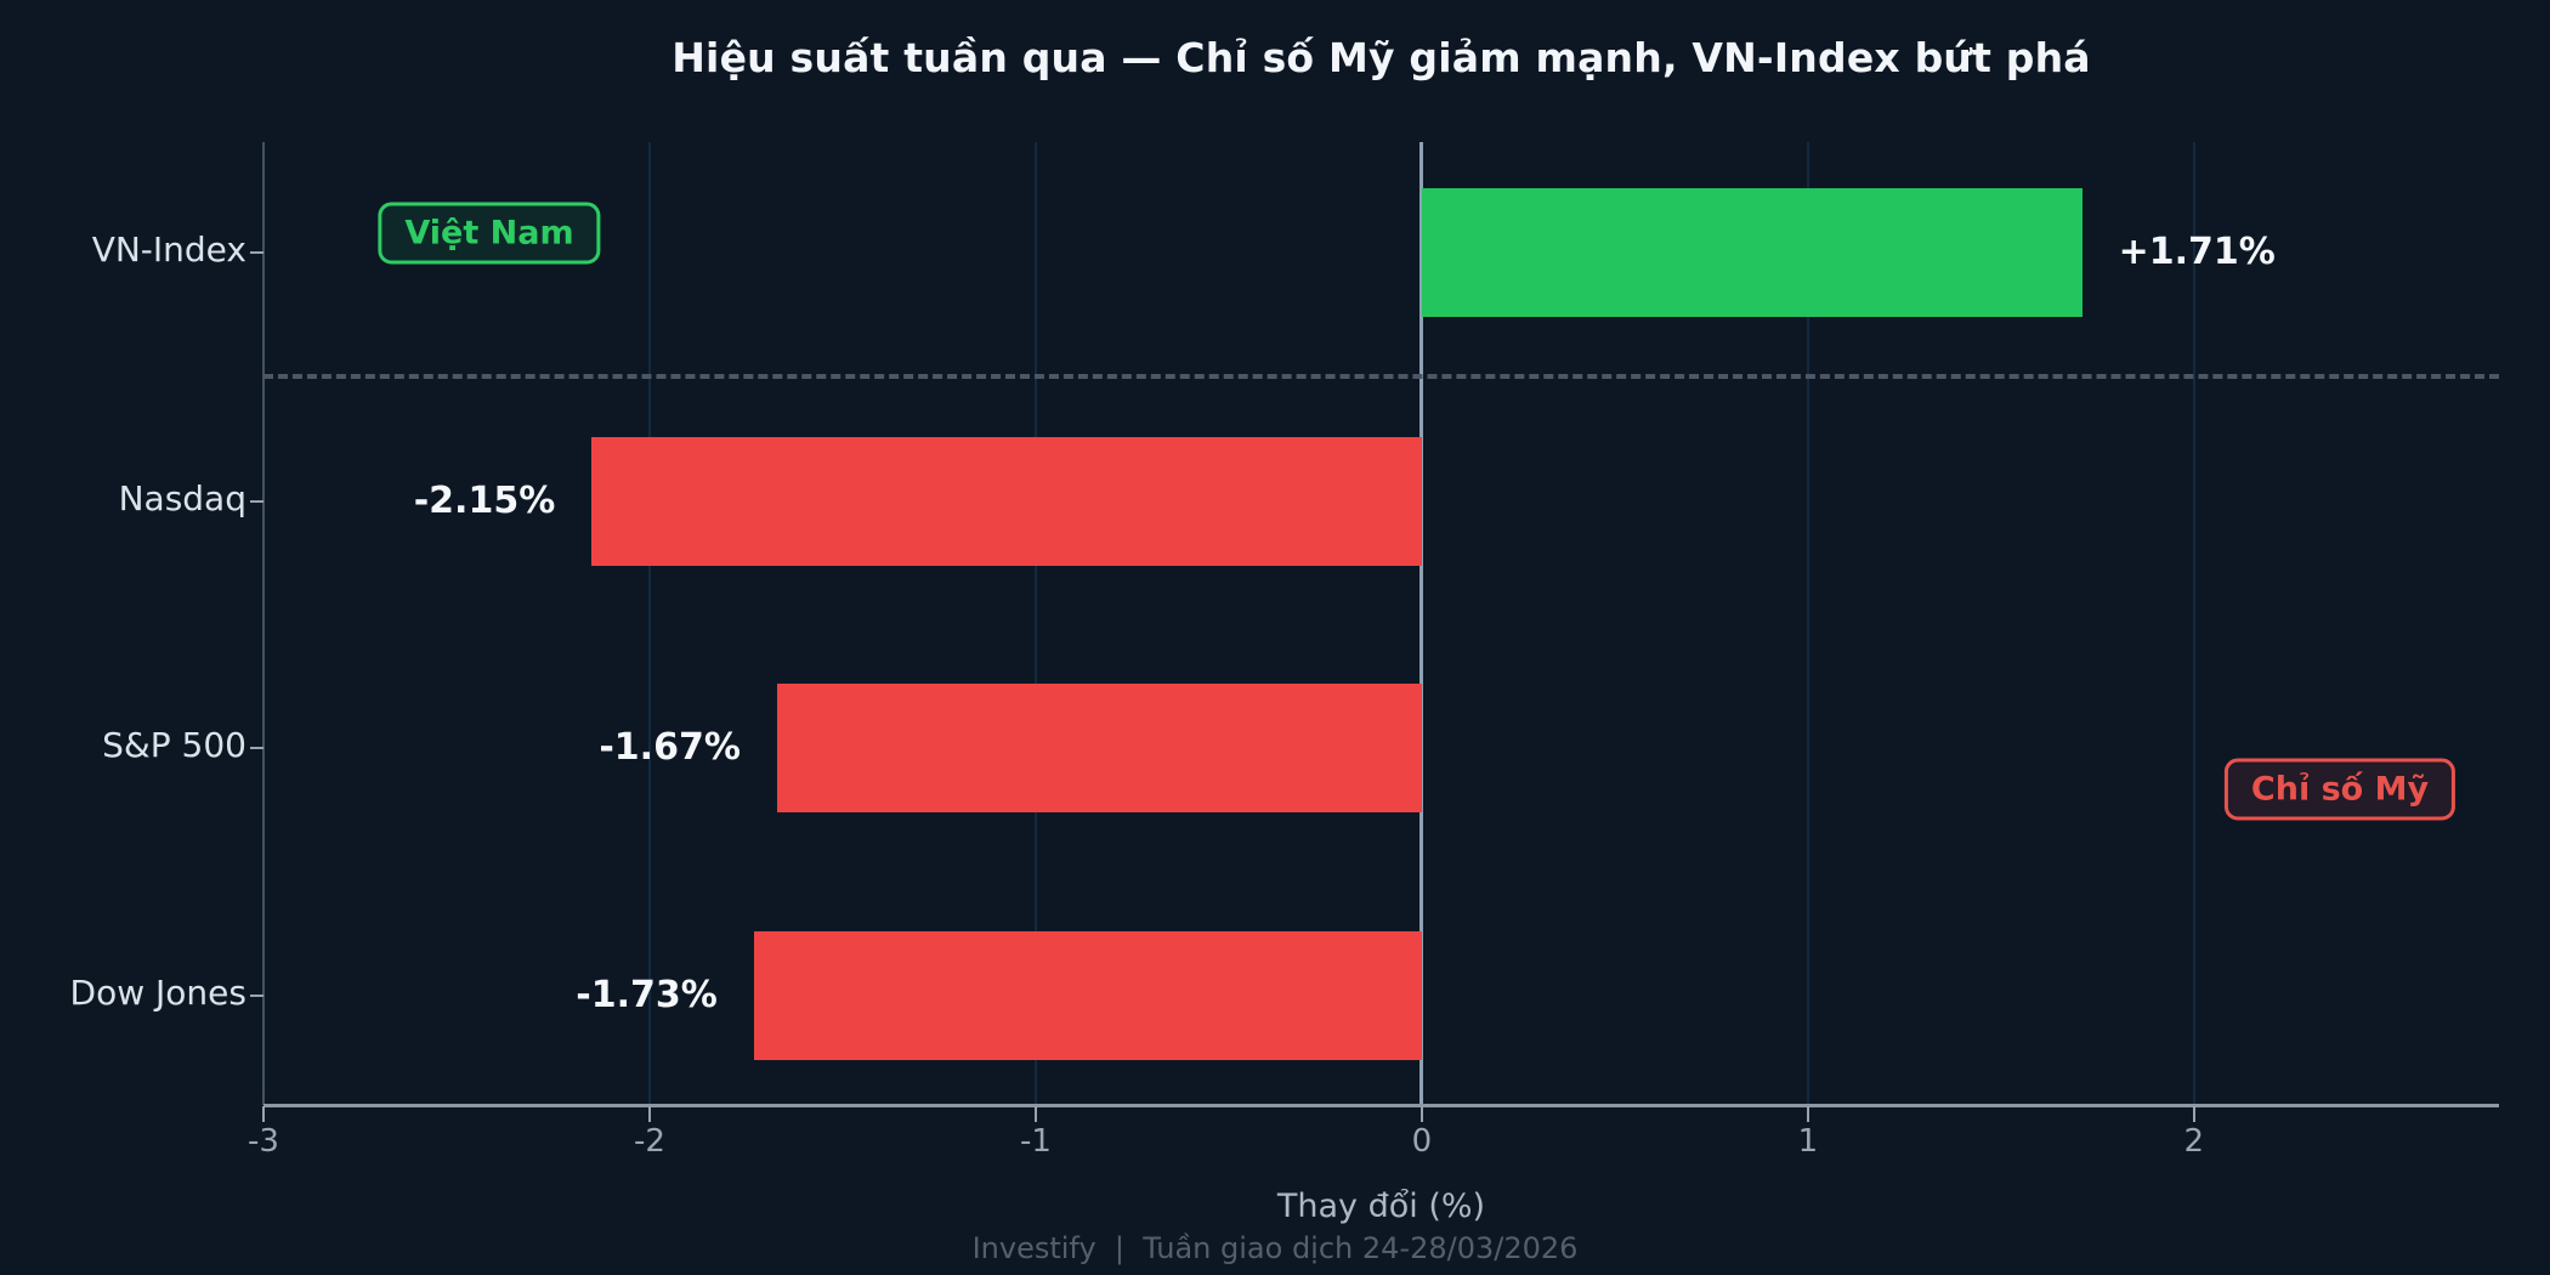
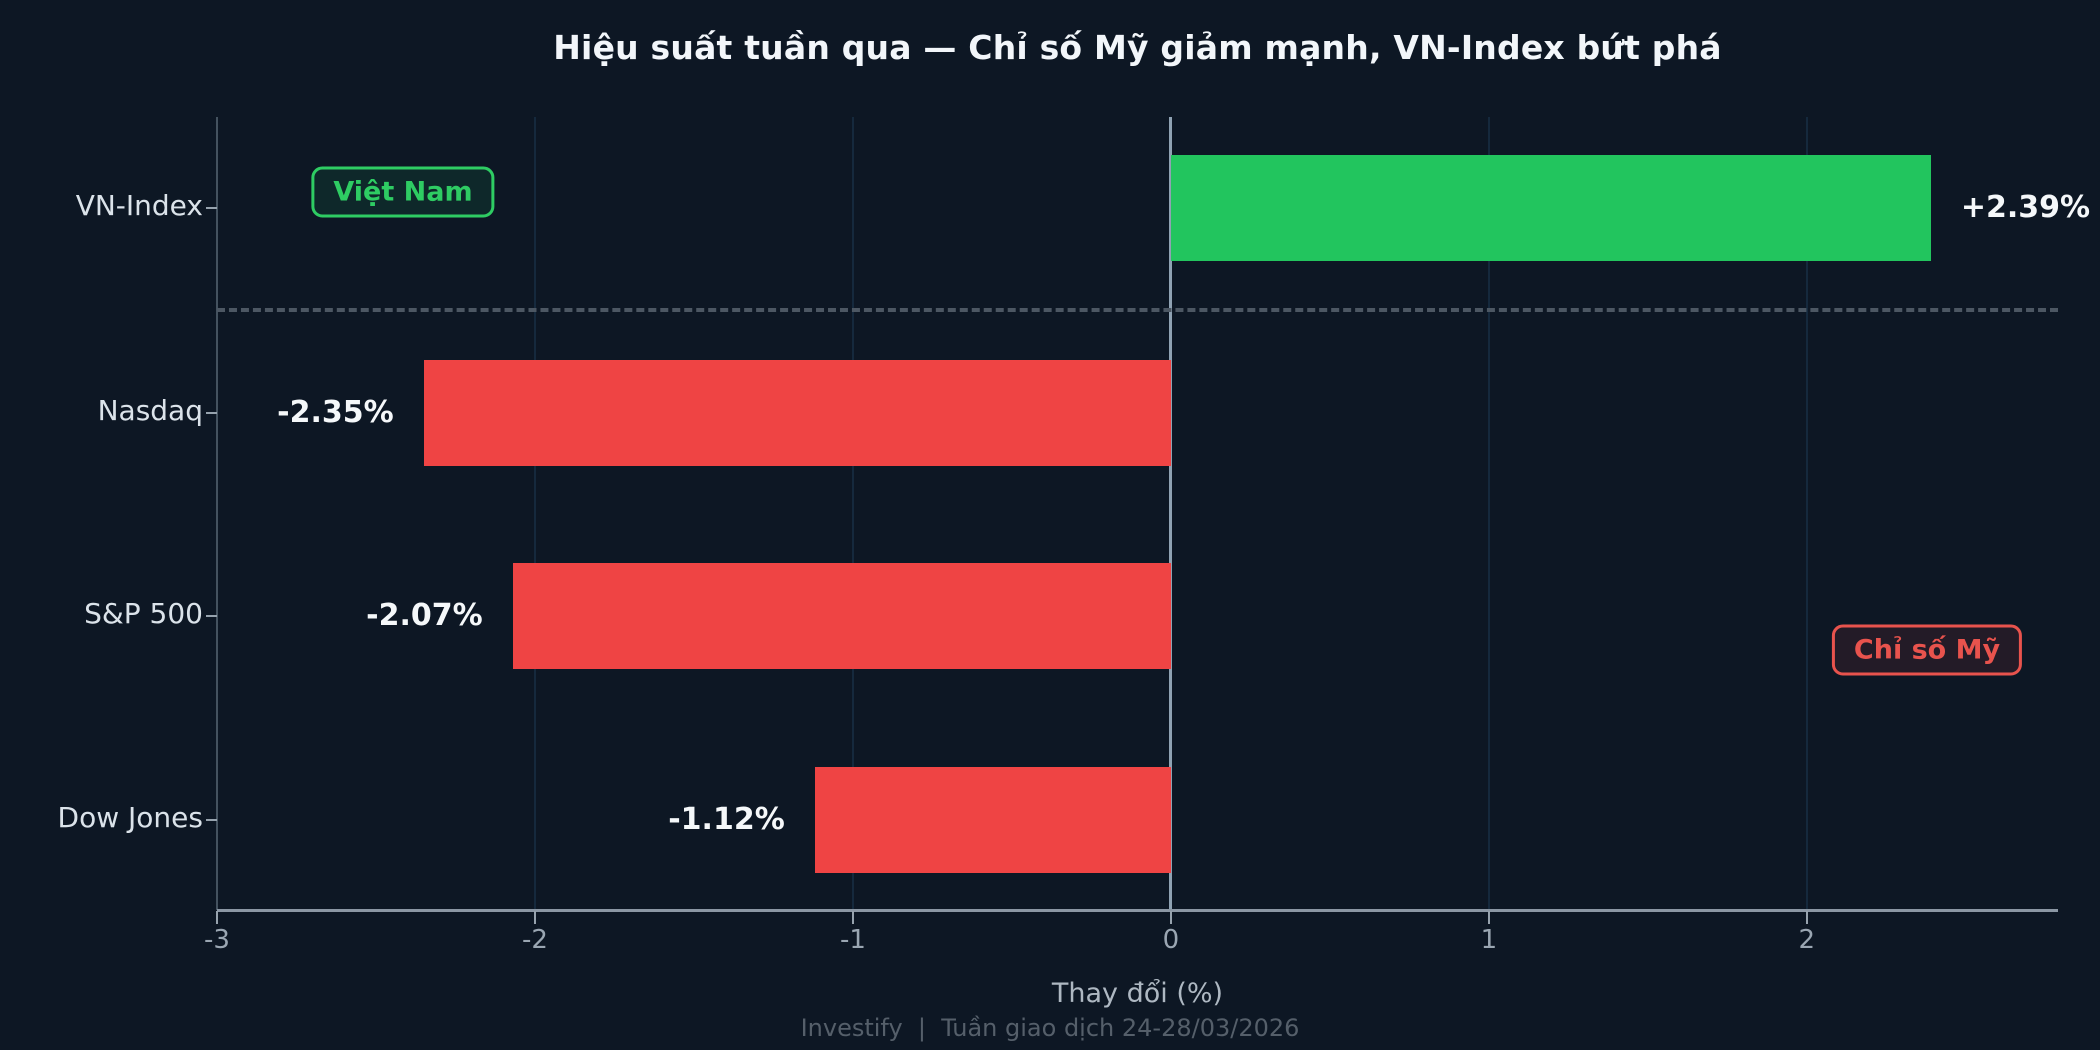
VN-Index: +1.71% -> +2.39%
Nasdaq: -2.15% -> -2.35%
S&P 500: -1.67% -> -2.07%
Dow Jones: -1.73% -> -1.12%
